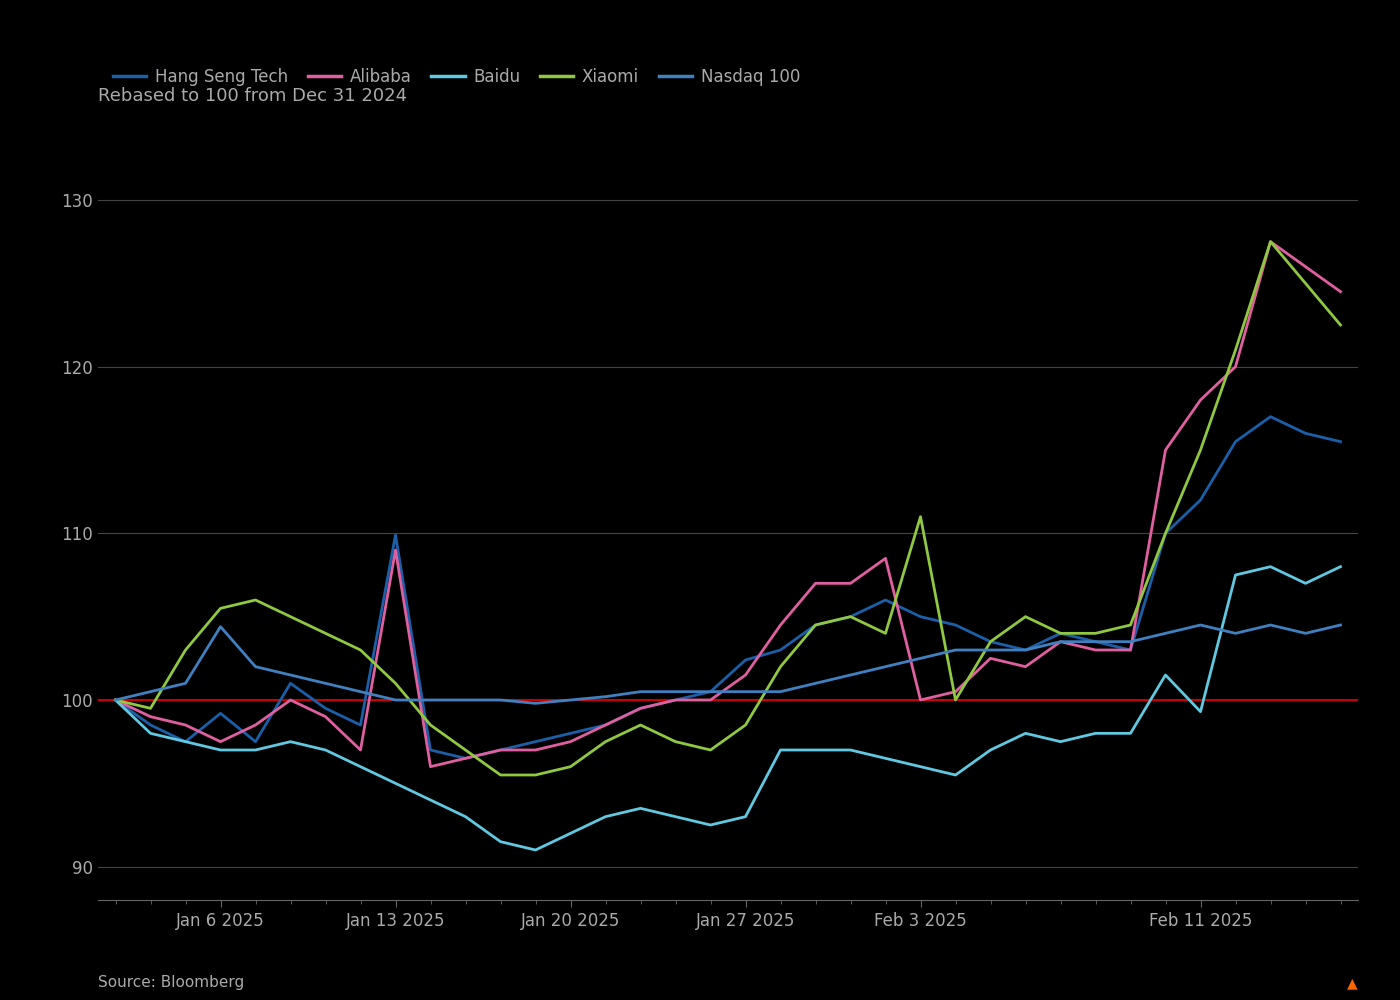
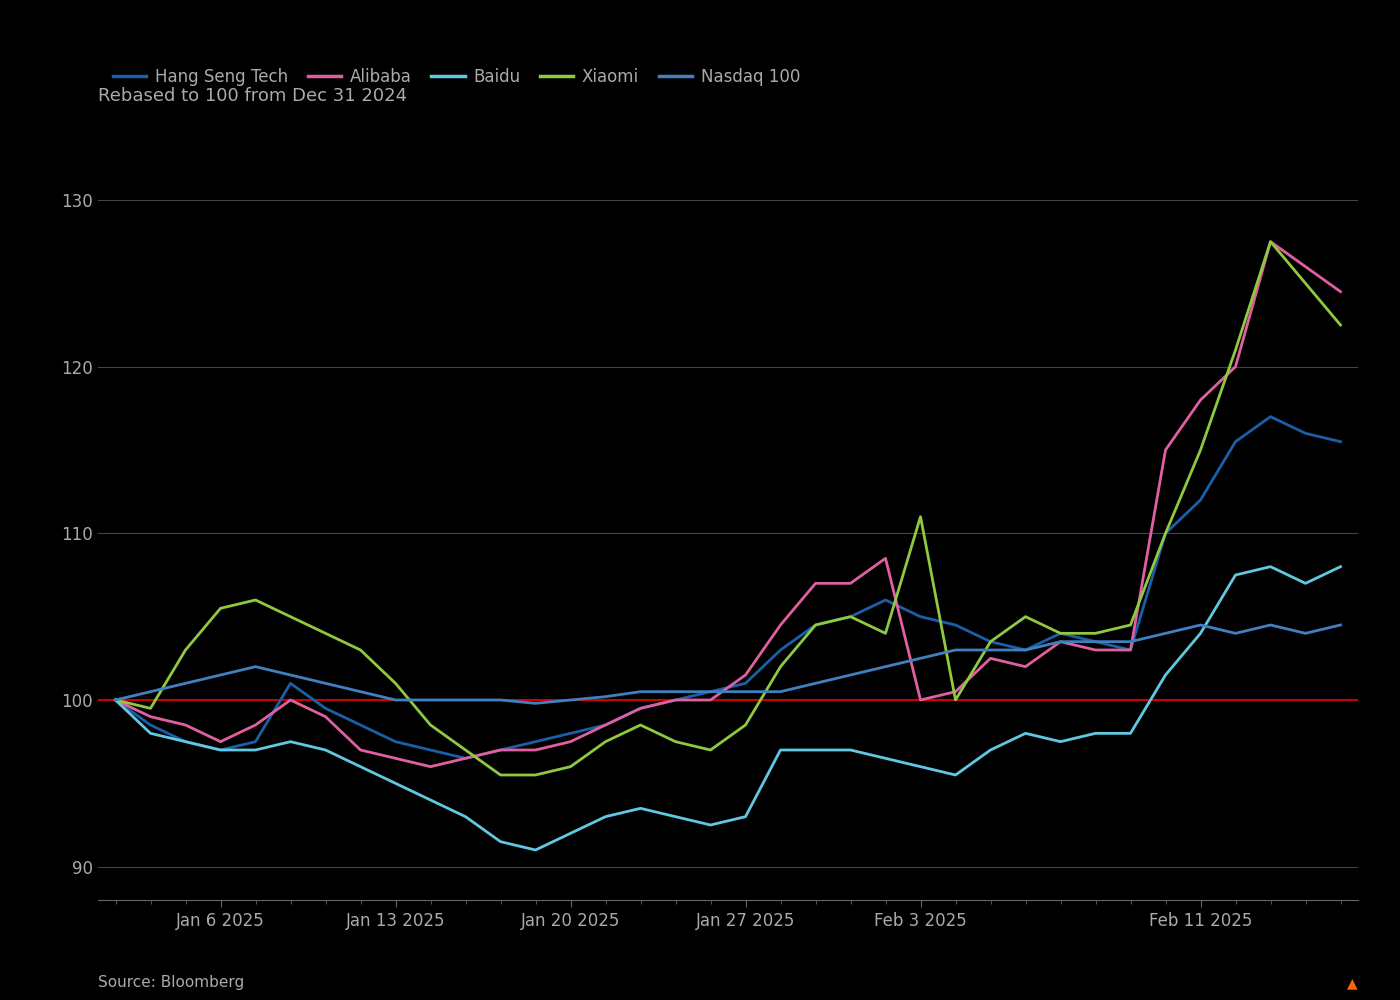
Hang Seng Tech/Jan 6 2025: 99.2 -> 97.0
Nasdaq 100/Jan 6 2025: 104.4 -> 101.5
Hang Seng Tech/Jan 13 2025: 109.9 -> 97.5
Alibaba/Jan 13 2025: 109.0 -> 96.5
Hang Seng Tech/Jan 27 2025: 102.4 -> 101.0
Baidu/Feb 11 2025: 99.3 -> 104.0
